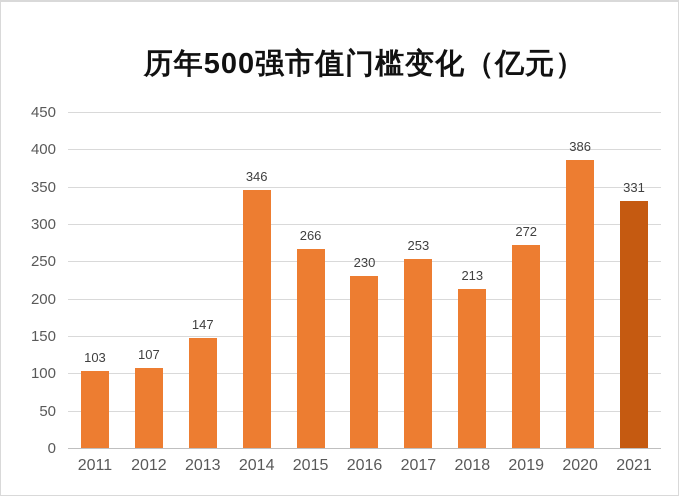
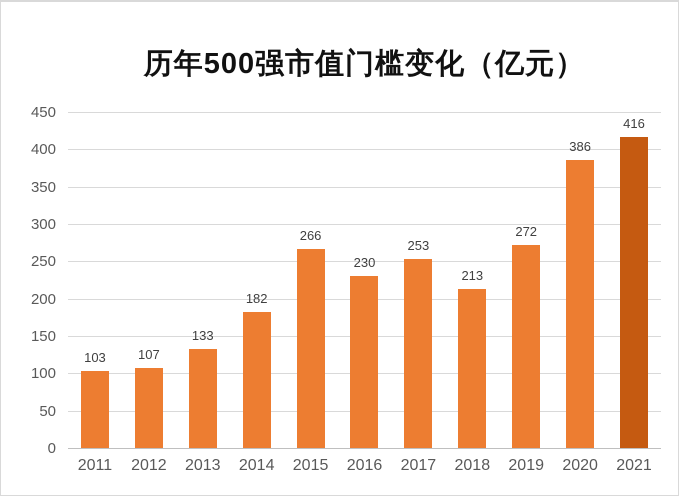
2013: 147 -> 133
2014: 346 -> 182
2021: 331 -> 416
